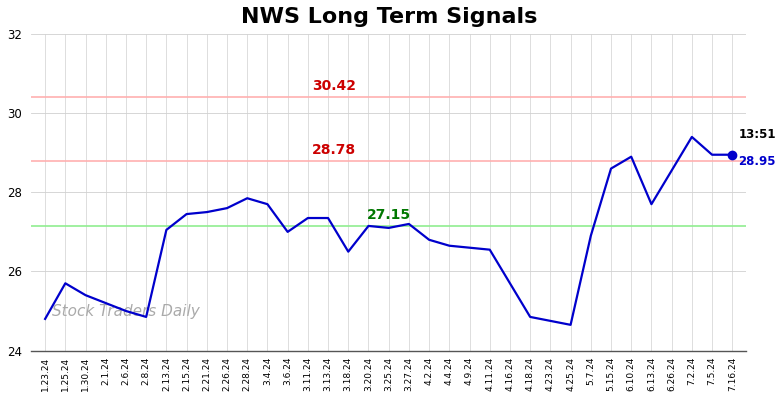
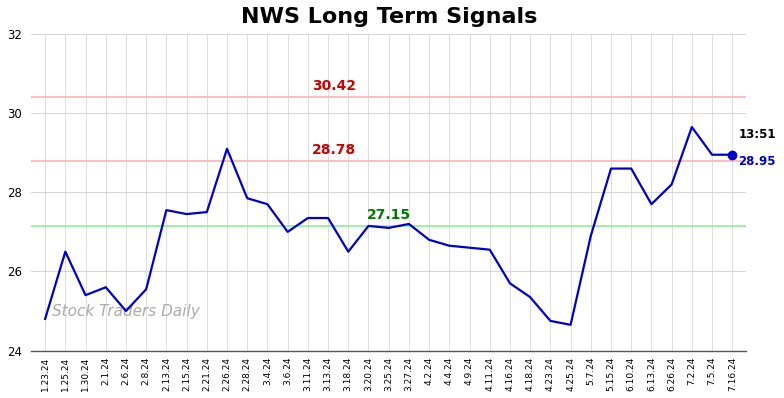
1.25.24: 25.70 -> 26.50
2.1.24: 25.20 -> 25.60
2.8.24: 24.85 -> 25.55
2.13.24: 27.05 -> 27.55
2.26.24: 27.60 -> 29.10
4.18.24: 24.85 -> 25.35
6.10.24: 28.90 -> 28.60
6.26.24: 28.55 -> 28.20
7.2.24: 29.40 -> 29.65
